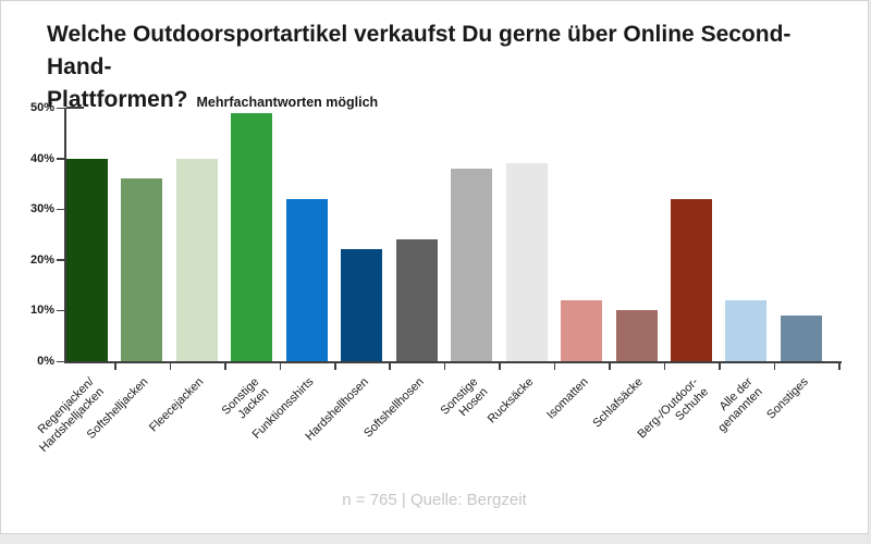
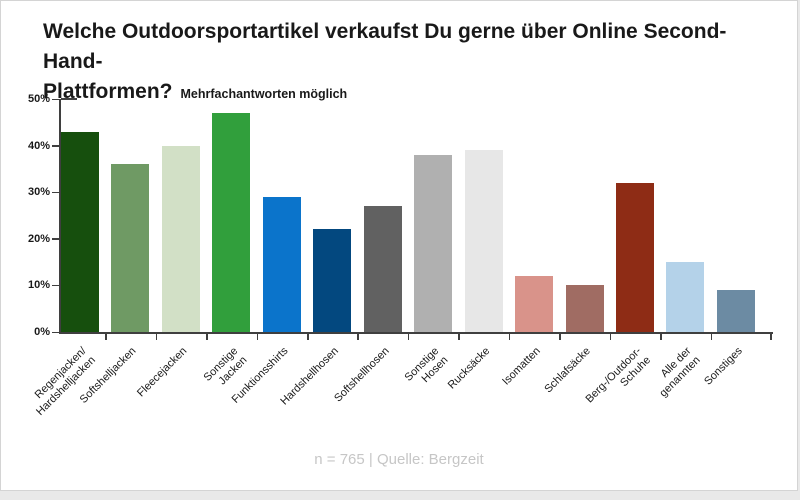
Regenjacken/ Hardshelljacken: 40% -> 43%
Sonstige Jacken: 49% -> 47%
Funktionsshirts: 32% -> 29%
Softshellhosen: 24% -> 27%
Alle der genannten: 12% -> 15%
